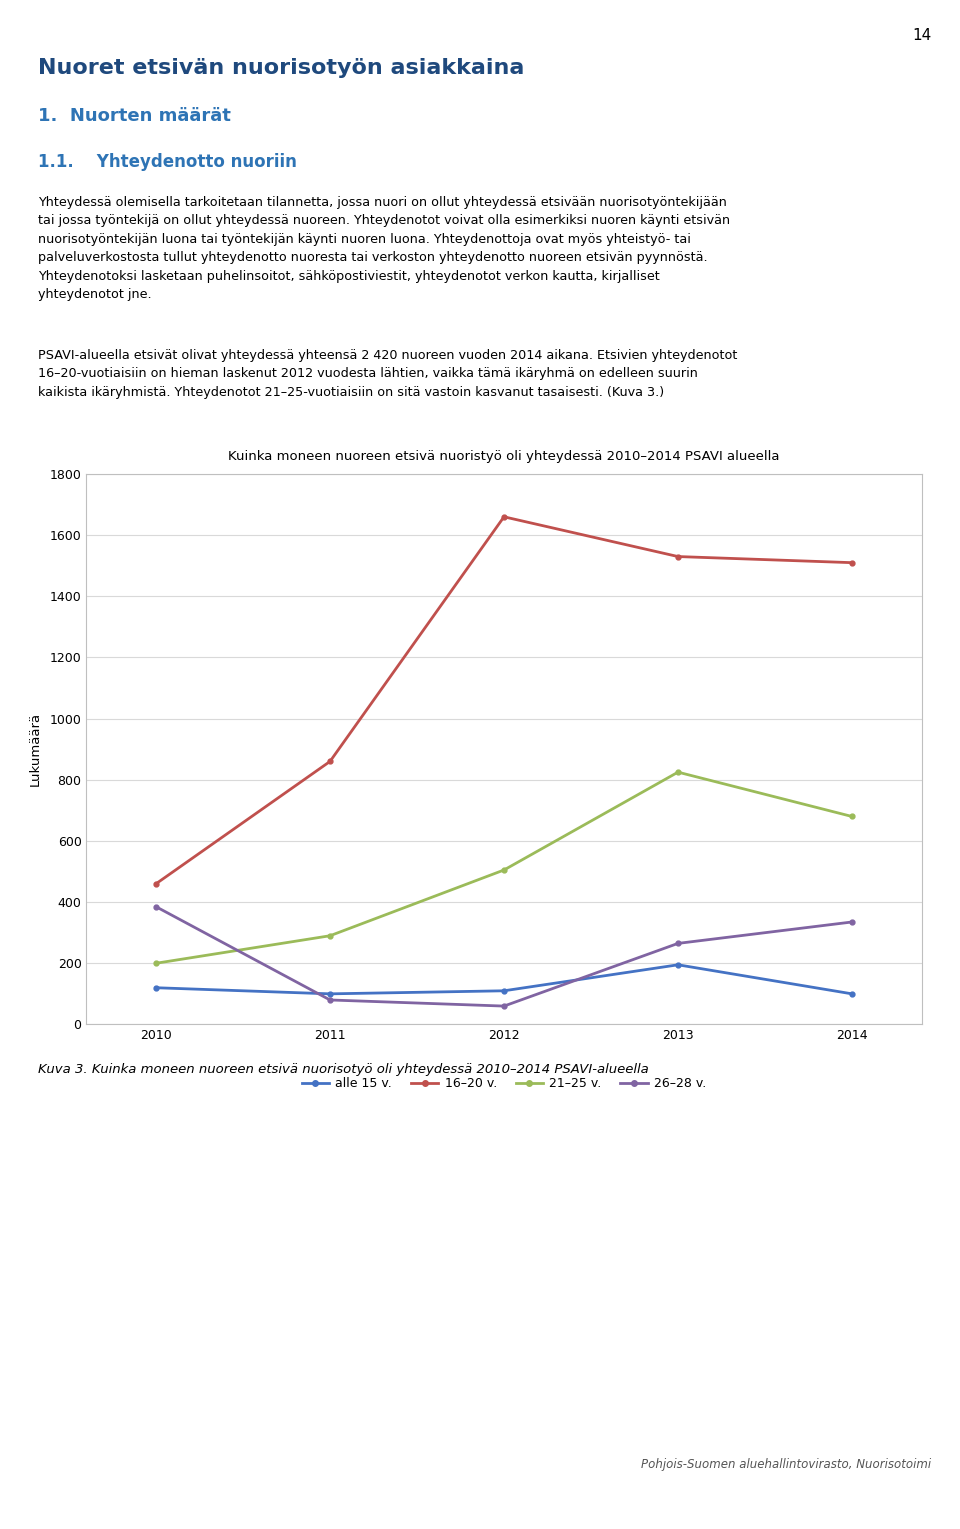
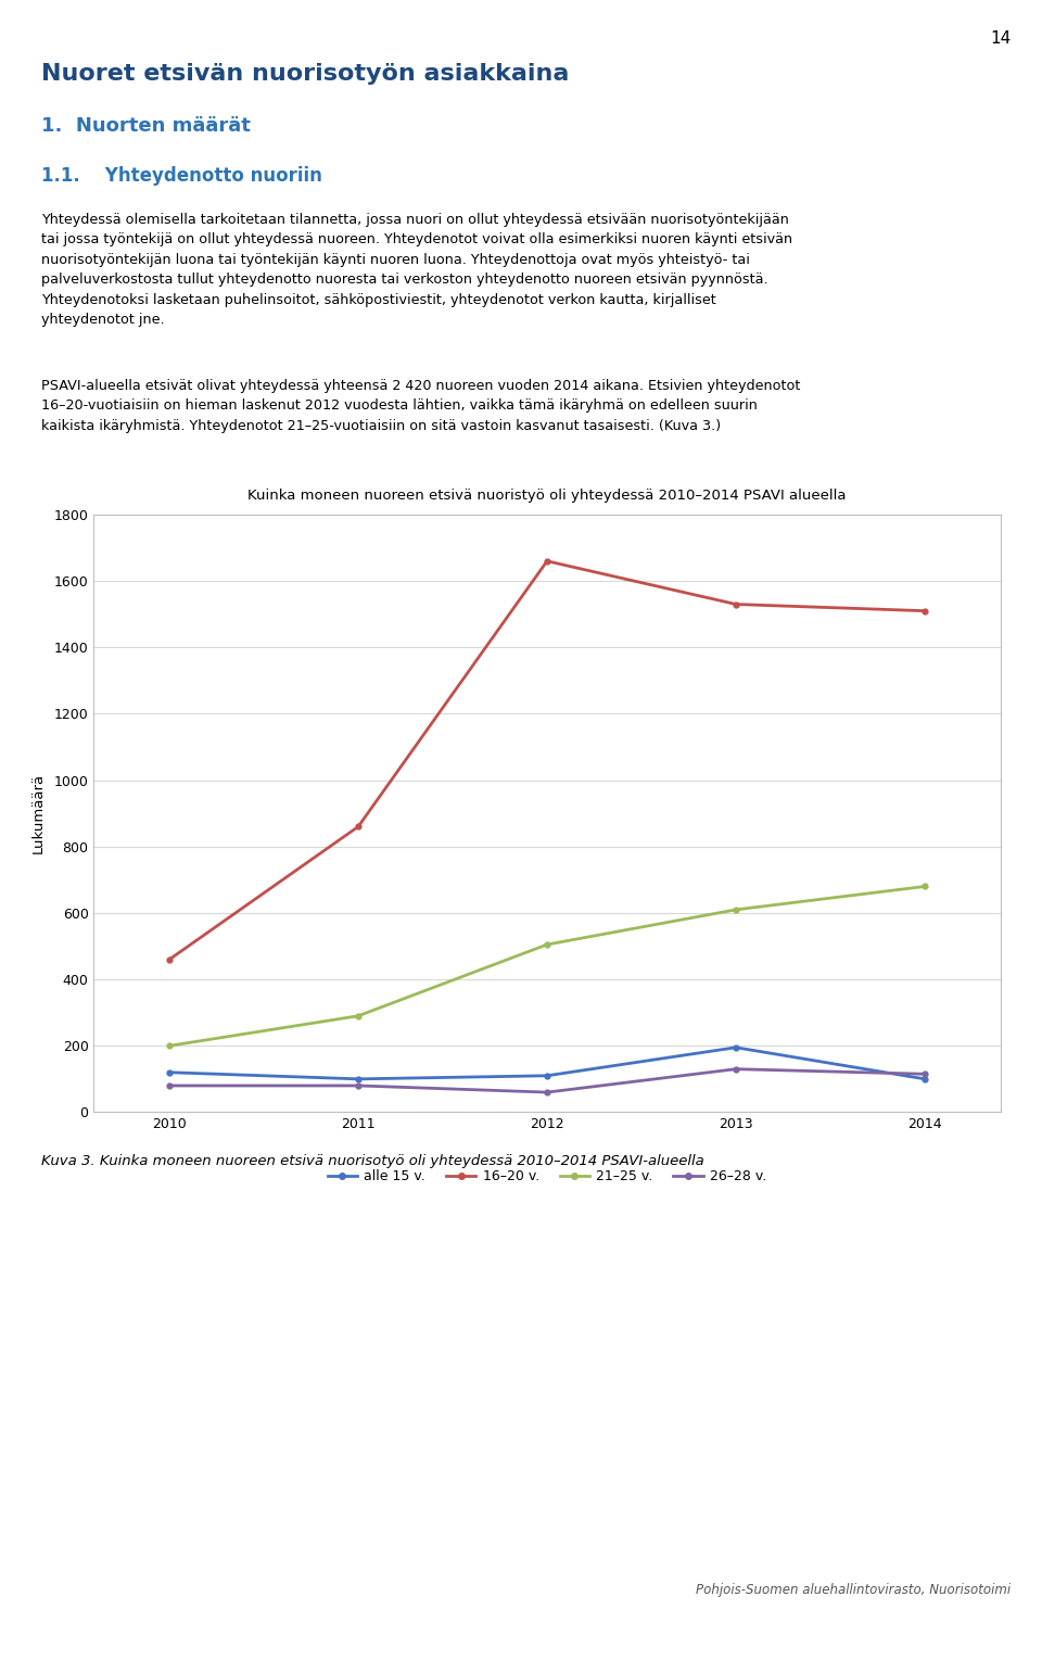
26–28 v./2010: 385 -> 80
21–25 v./2013: 825 -> 610
26–28 v./2013: 265 -> 130
26–28 v./2014: 335 -> 115
